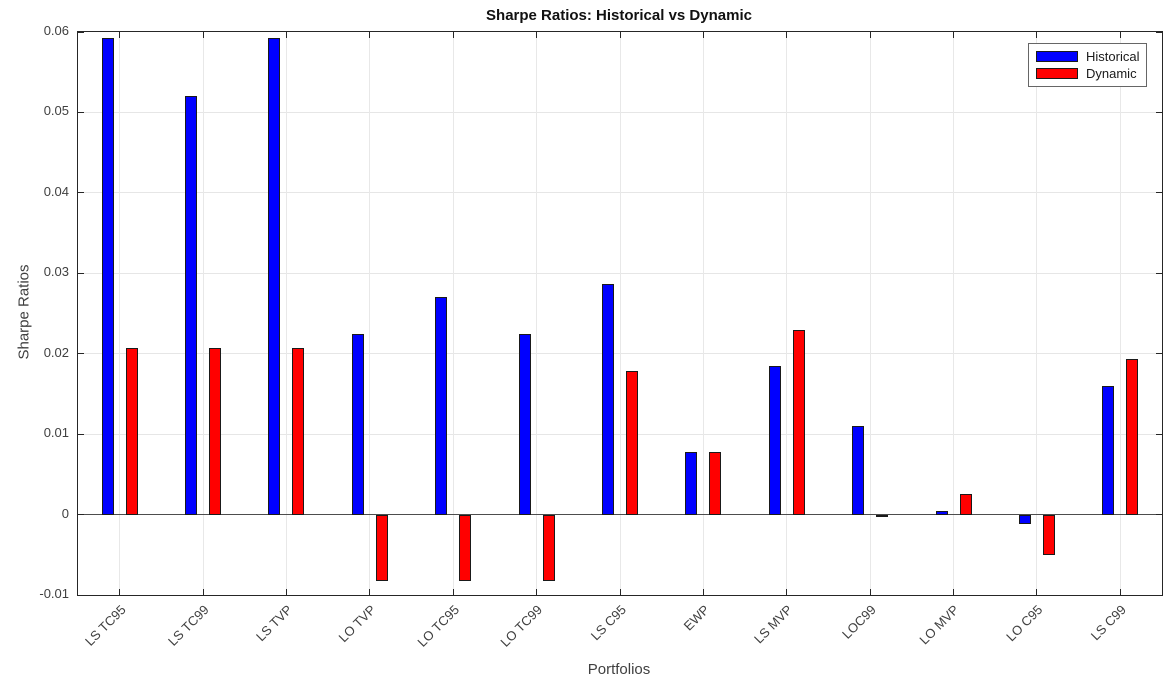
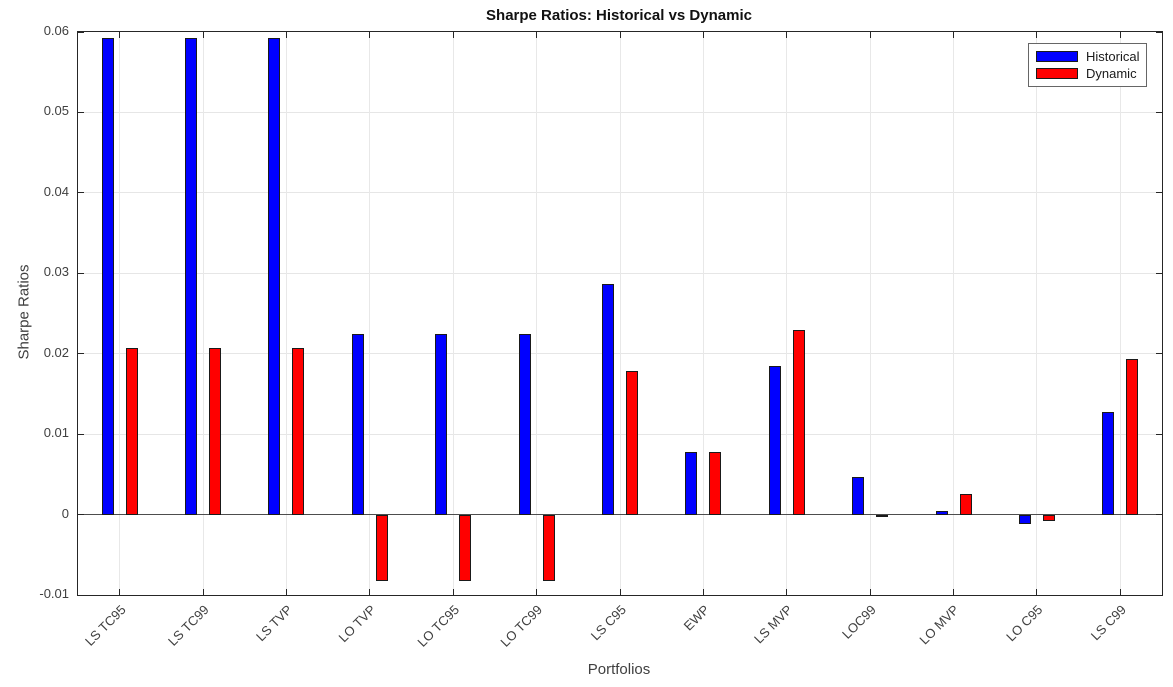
Historical/LS TC99: 0.052 -> 0.059
Historical/LO TC95: 0.027 -> 0.022
Historical/LOC99: 0.011 -> 0.005
Dynamic/LO C95: -0.005 -> -0.001
Historical/LS C99: 0.016 -> 0.013
